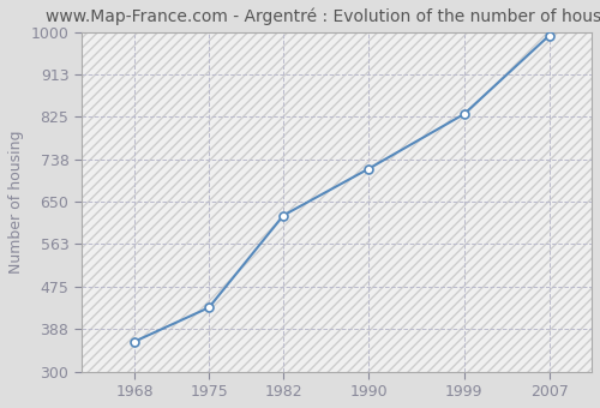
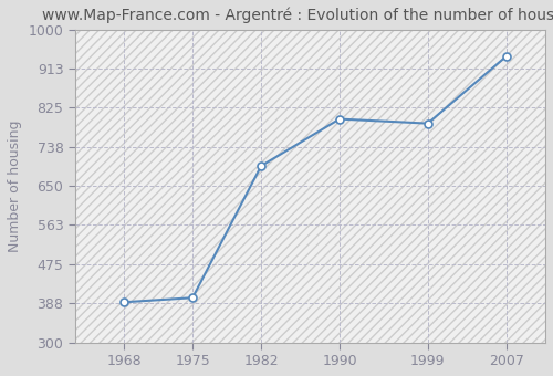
1968: 362 -> 390
1975: 432 -> 400
1982: 622 -> 695
1990: 718 -> 800
1999: 831 -> 790
2007: 993 -> 940
